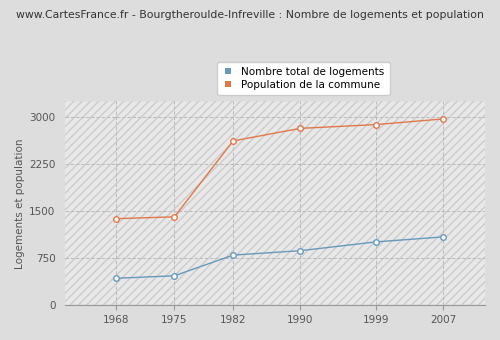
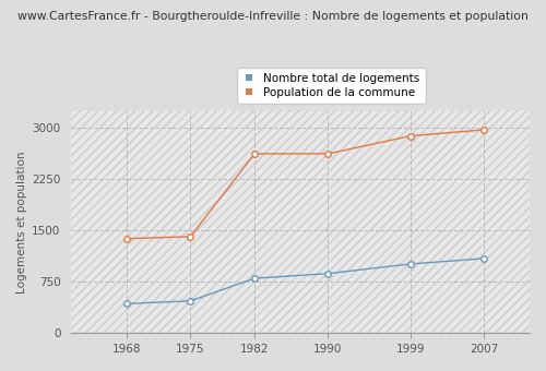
Population de la commune/1990: 2820 -> 2620
